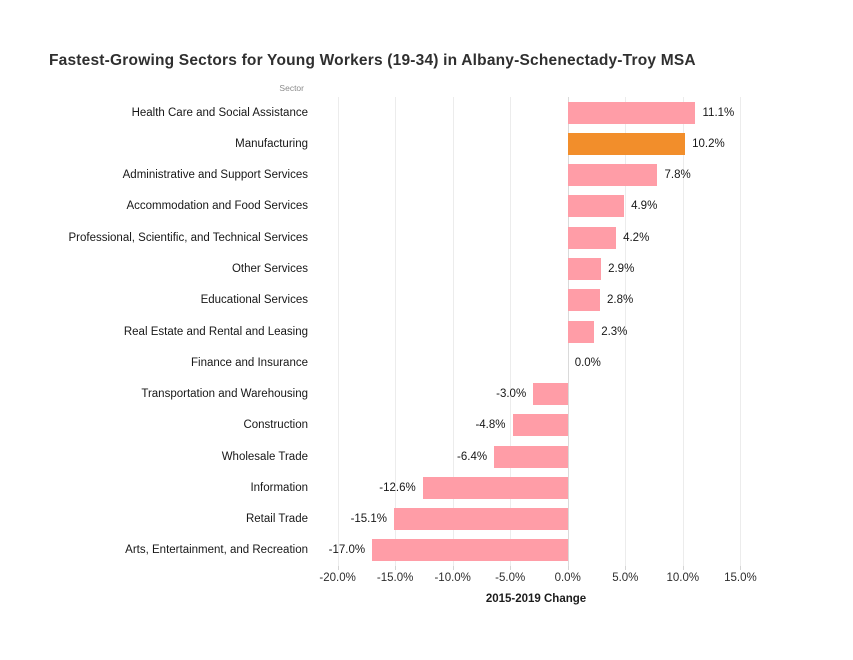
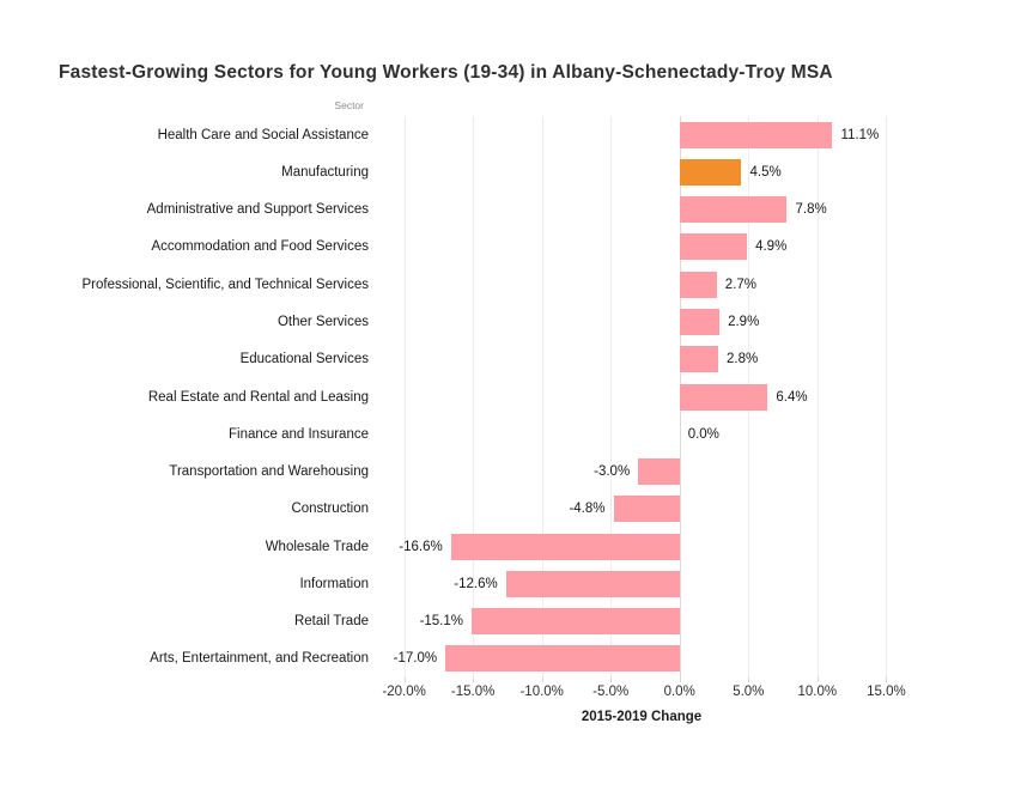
Manufacturing: 10.2% -> 4.5%
Professional, Scientific, and Technical Services: 4.2% -> 2.7%
Real Estate and Rental and Leasing: 2.3% -> 6.4%
Wholesale Trade: -6.4% -> -16.6%
